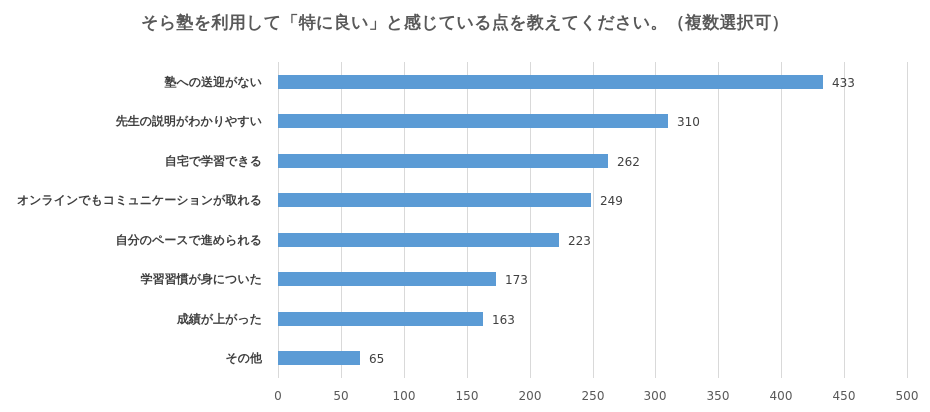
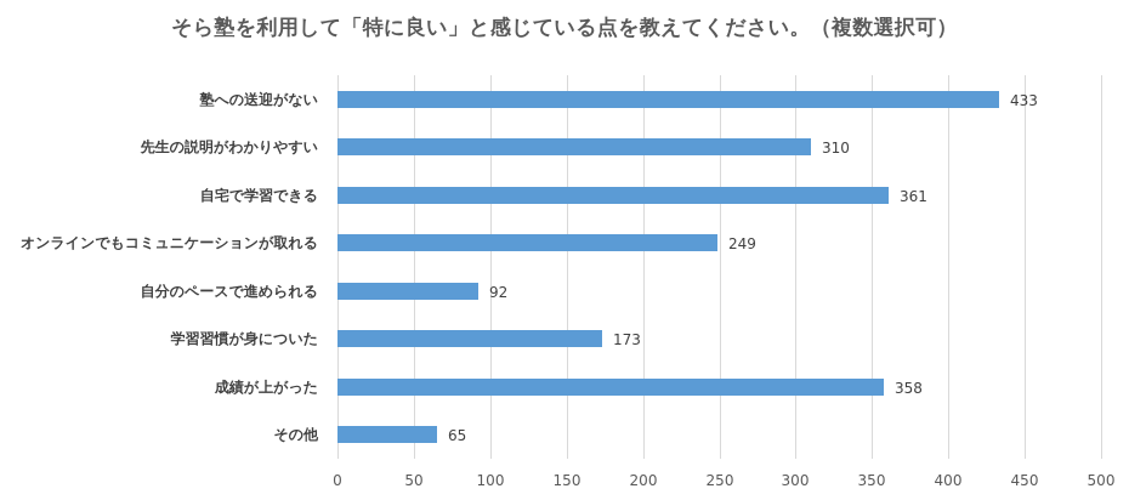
自宅で学習できる: 262 -> 361
自分のペースで進められる: 223 -> 92
成績が上がった: 163 -> 358
